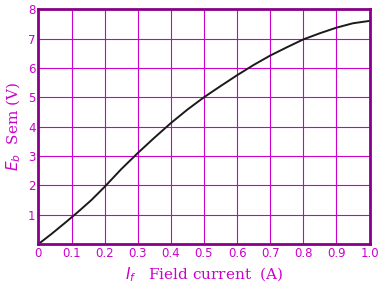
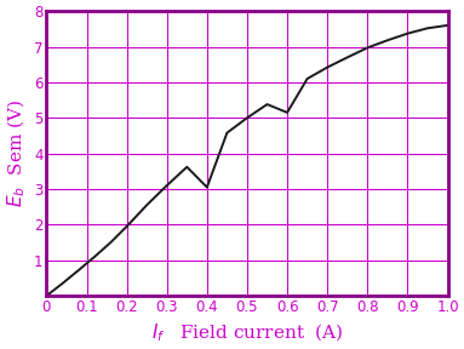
0.4: 4.12 -> 3.05
0.6: 5.75 -> 5.15
